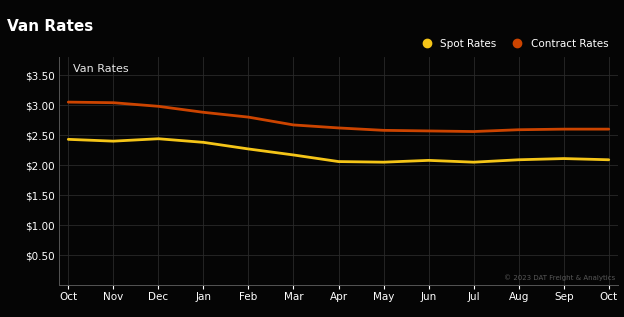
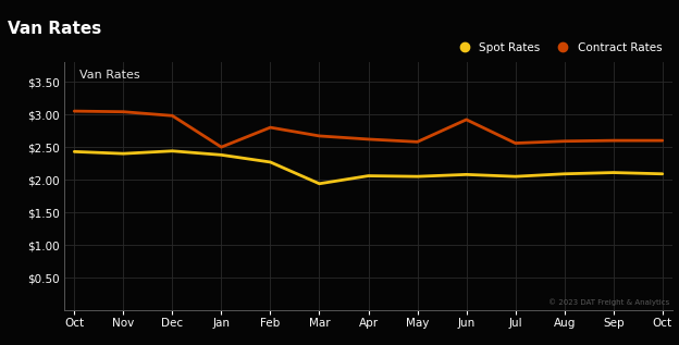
Contract Rates/Jan: $2.88 -> $2.50
Spot Rates/Mar: $2.17 -> $1.94
Contract Rates/Jun: $2.57 -> $2.92
